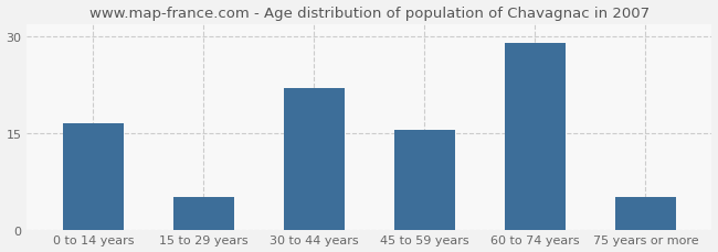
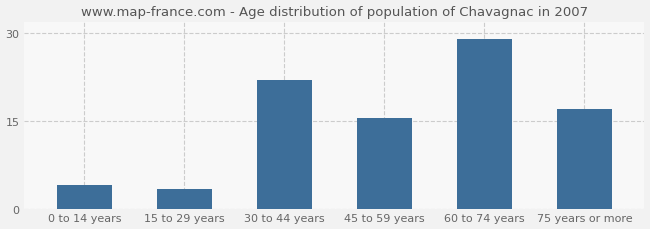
0 to 14 years: 16.5 -> 4.0
15 to 29 years: 5.0 -> 3.4
75 years or more: 5.0 -> 17.0
